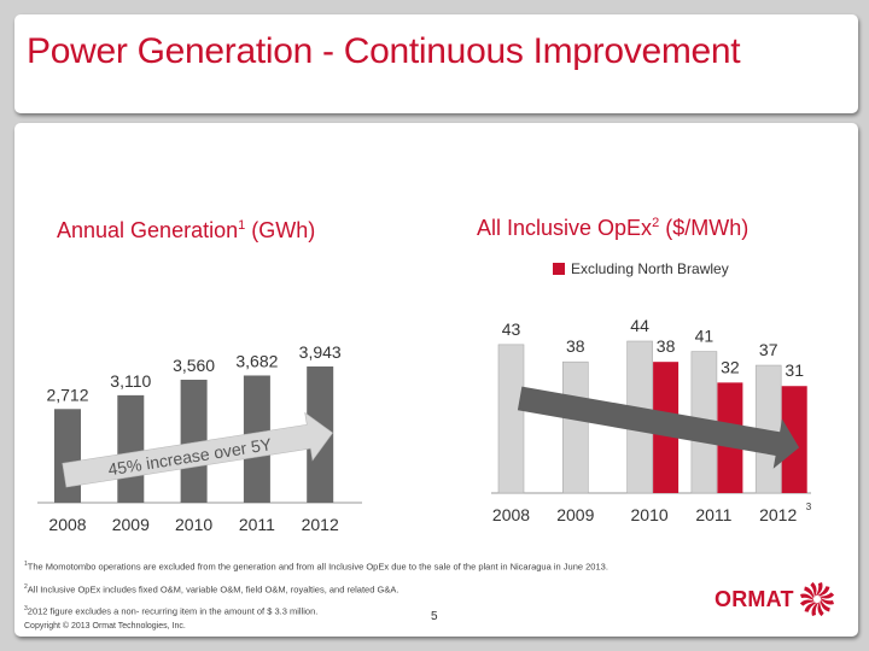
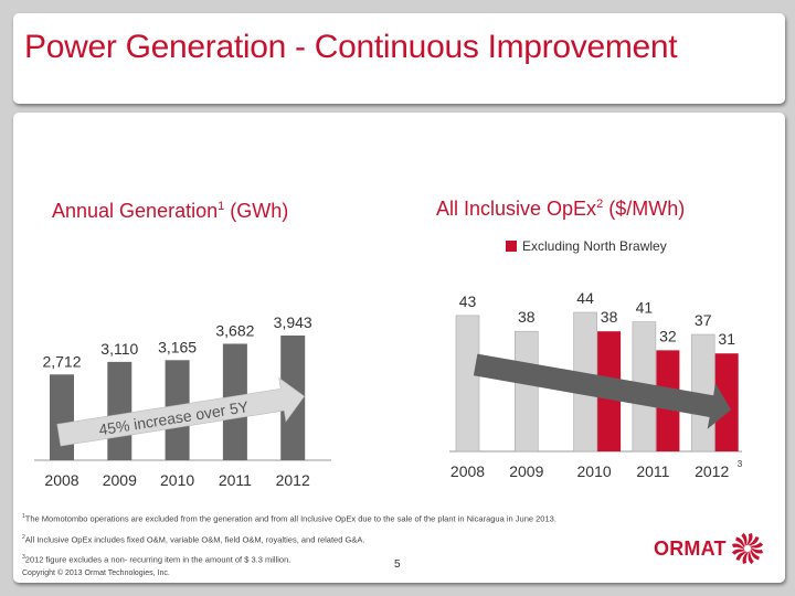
Annual Generation/2010: 3,560 -> 3,165
